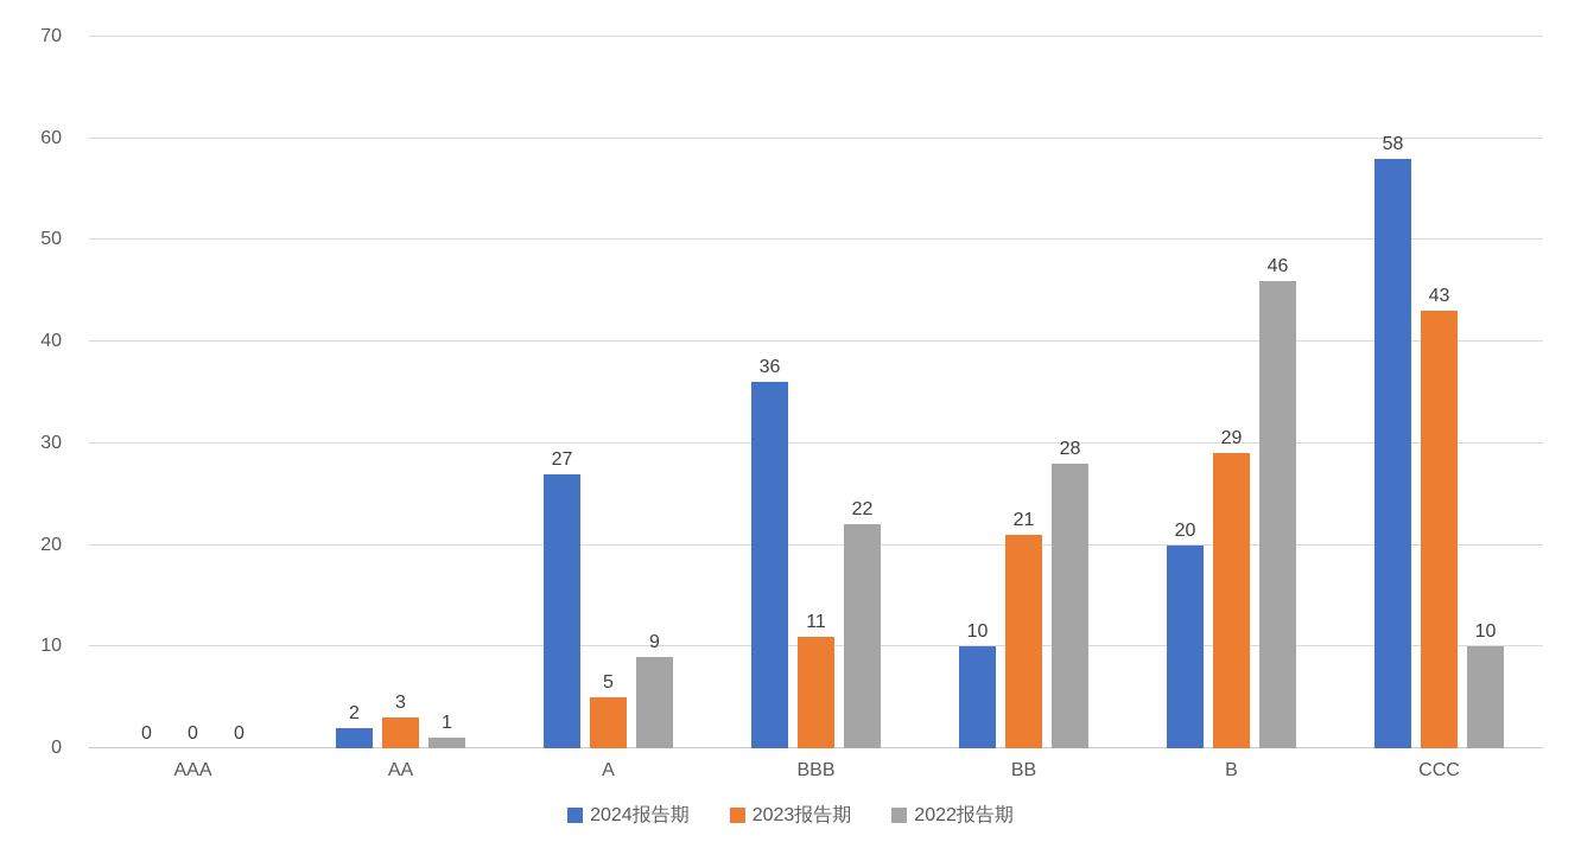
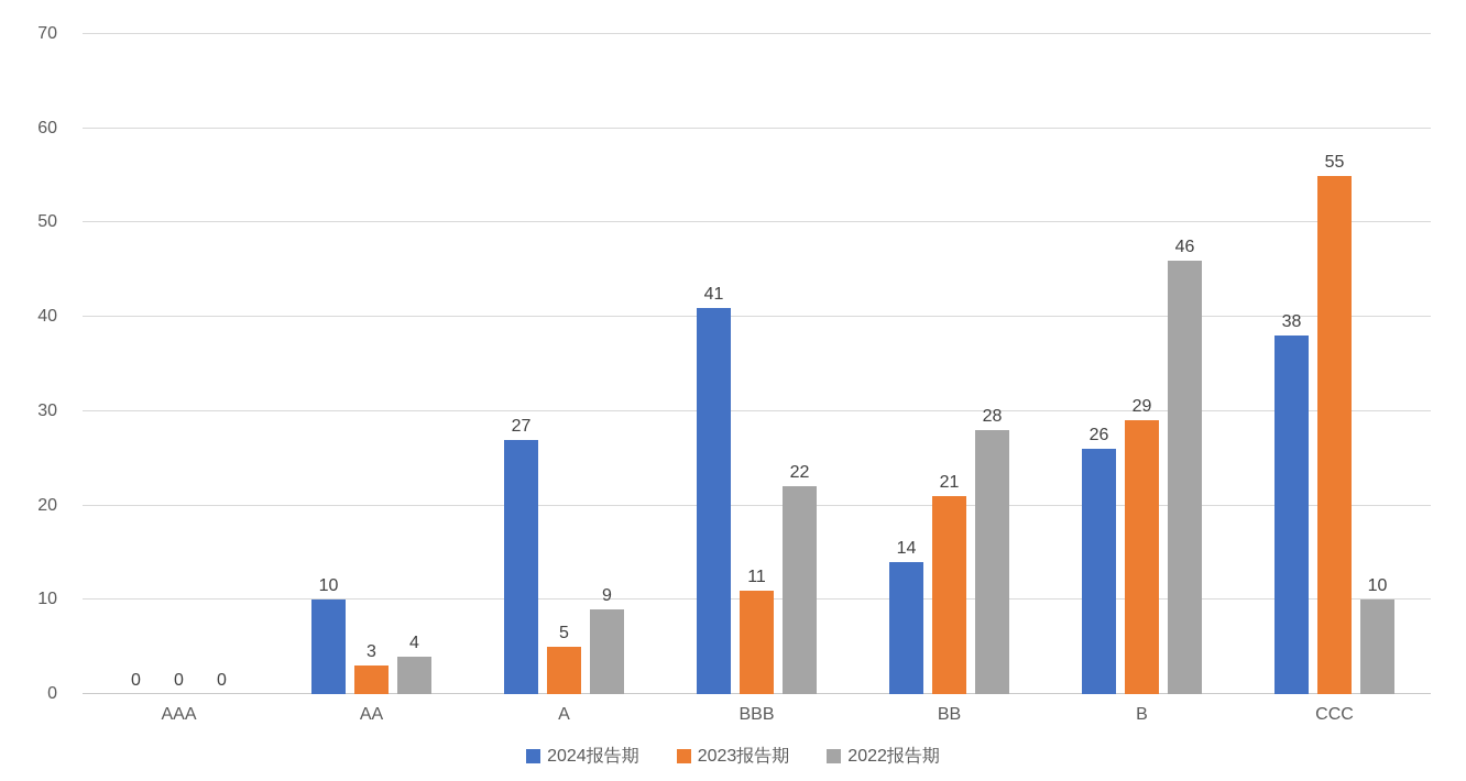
2024报告期/AA: 2 -> 10
2022报告期/AA: 1 -> 4
2024报告期/BBB: 36 -> 41
2024报告期/BB: 10 -> 14
2024报告期/B: 20 -> 26
2024报告期/CCC: 58 -> 38
2023报告期/CCC: 43 -> 55
